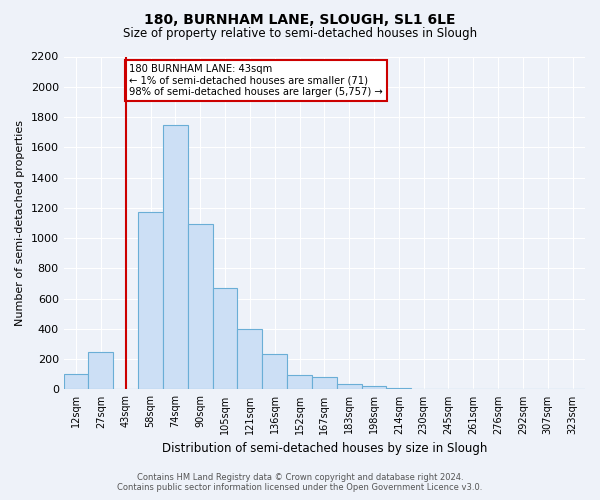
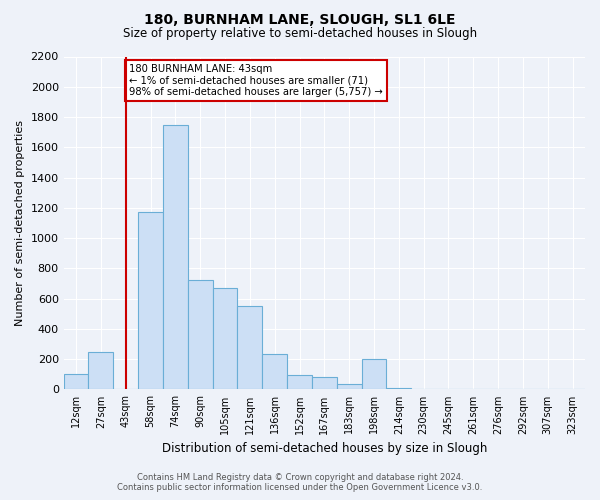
90sqm: 1090 -> 720
121sqm: 400 -> 550
198sqm: 20 -> 200
